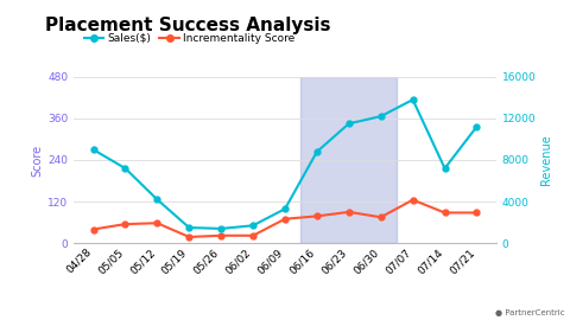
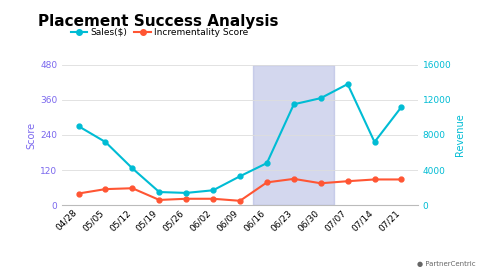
Incrementality Score/06/09: 70 -> 15
Sales($)/06/16: 8800 -> 4800
Incrementality Score/07/07: 125 -> 82
